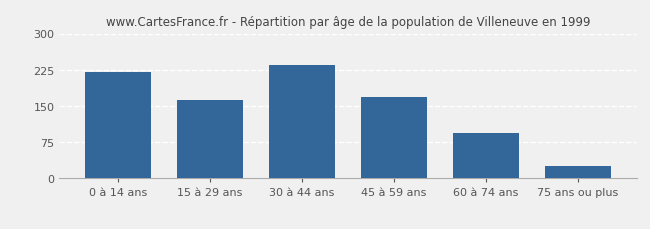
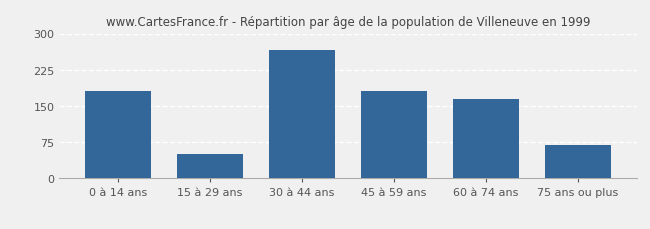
0 à 14 ans: 220 -> 180
15 à 29 ans: 162 -> 50
30 à 44 ans: 235 -> 265
45 à 59 ans: 168 -> 180
60 à 74 ans: 93 -> 165
75 ans ou plus: 25 -> 70
